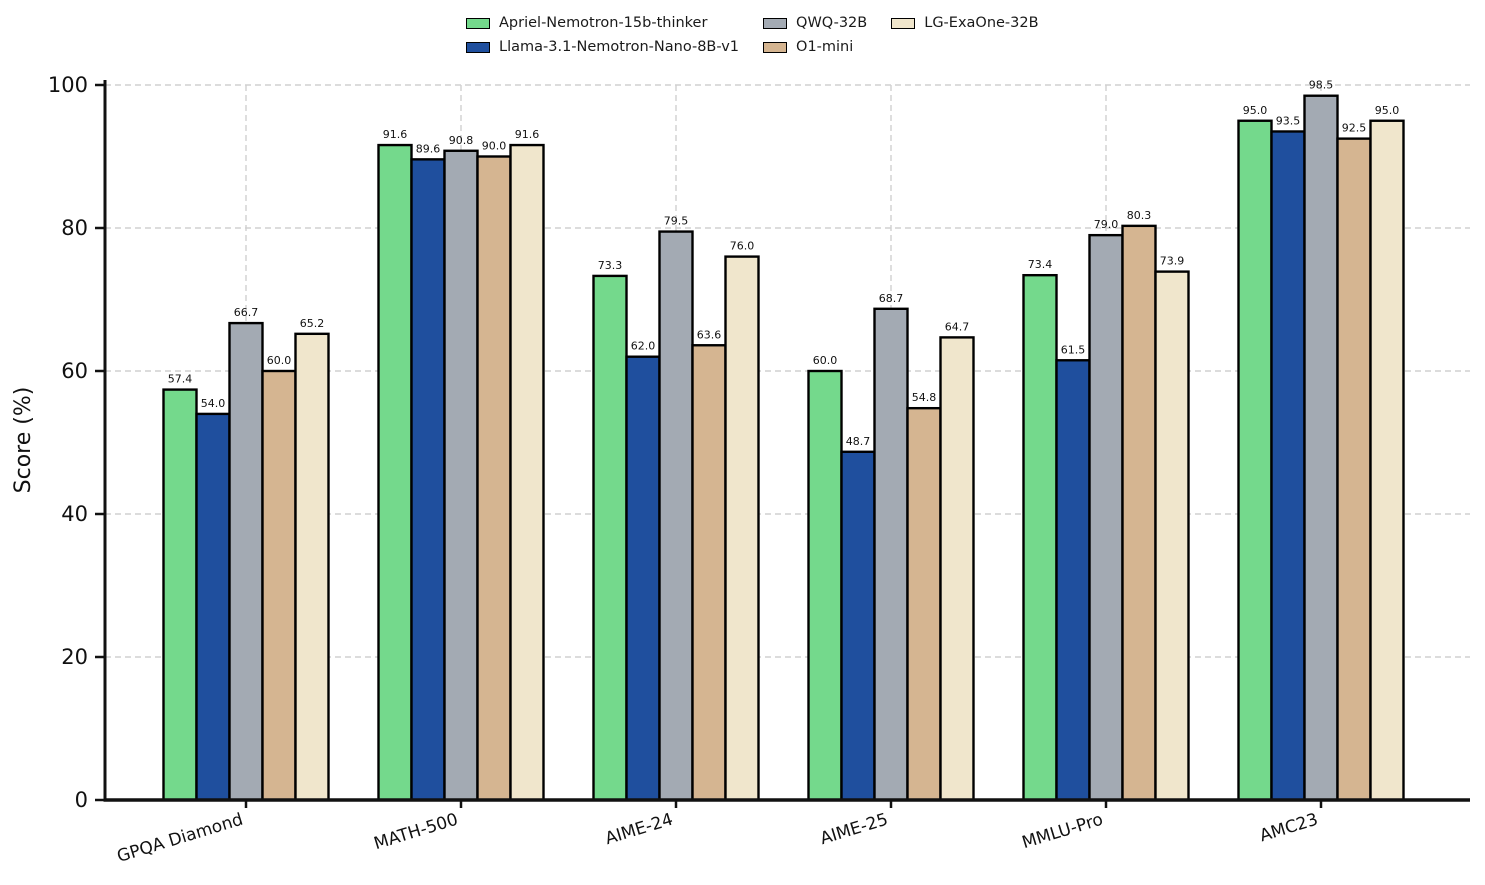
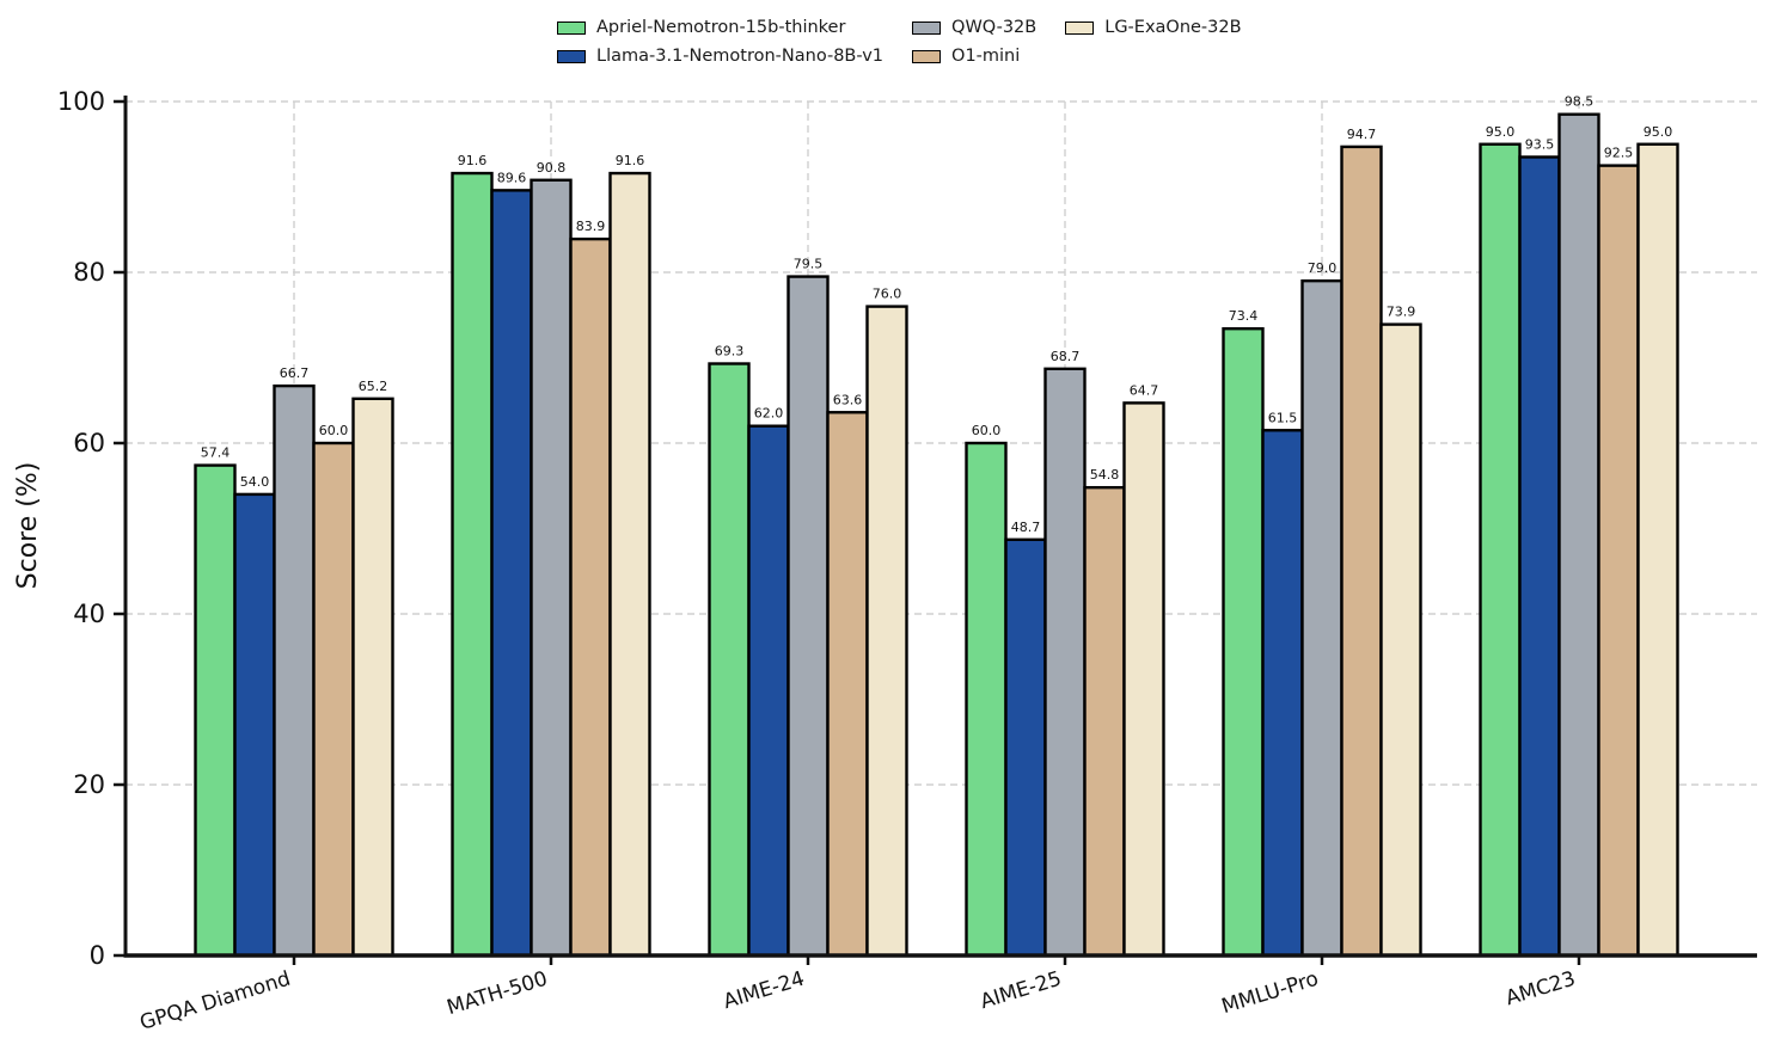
O1-mini/MATH-500: 90.0 -> 83.9
Apriel-Nemotron-15b-thinker/AIME-24: 73.3 -> 69.3
O1-mini/MMLU-Pro: 80.3 -> 94.7
